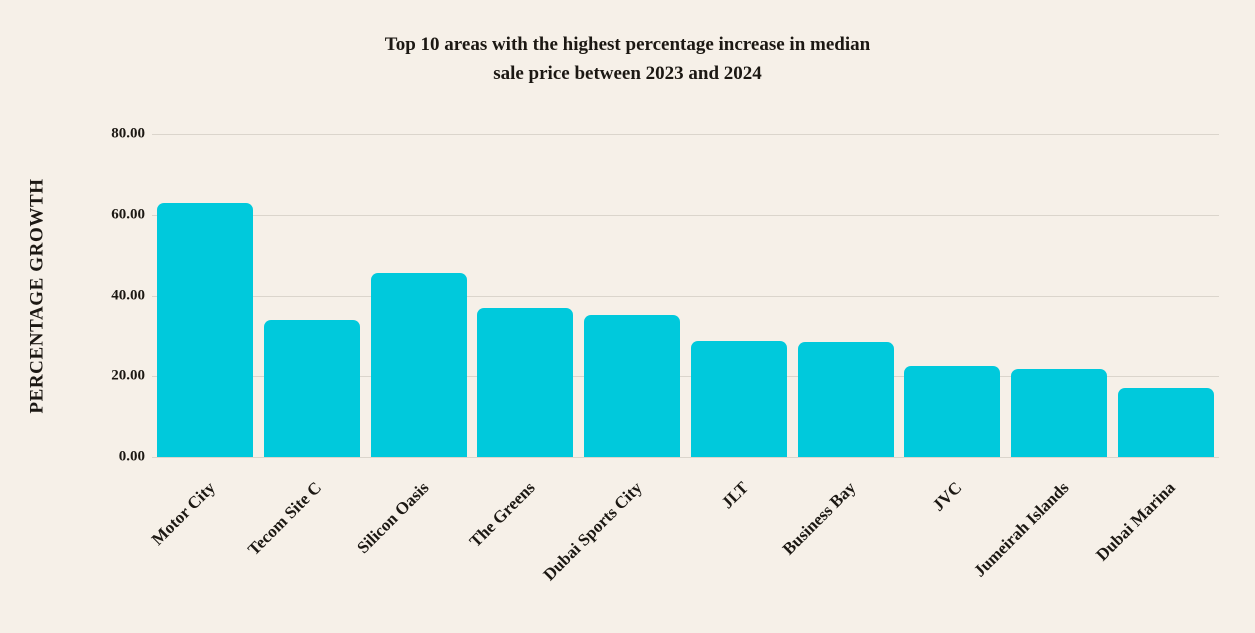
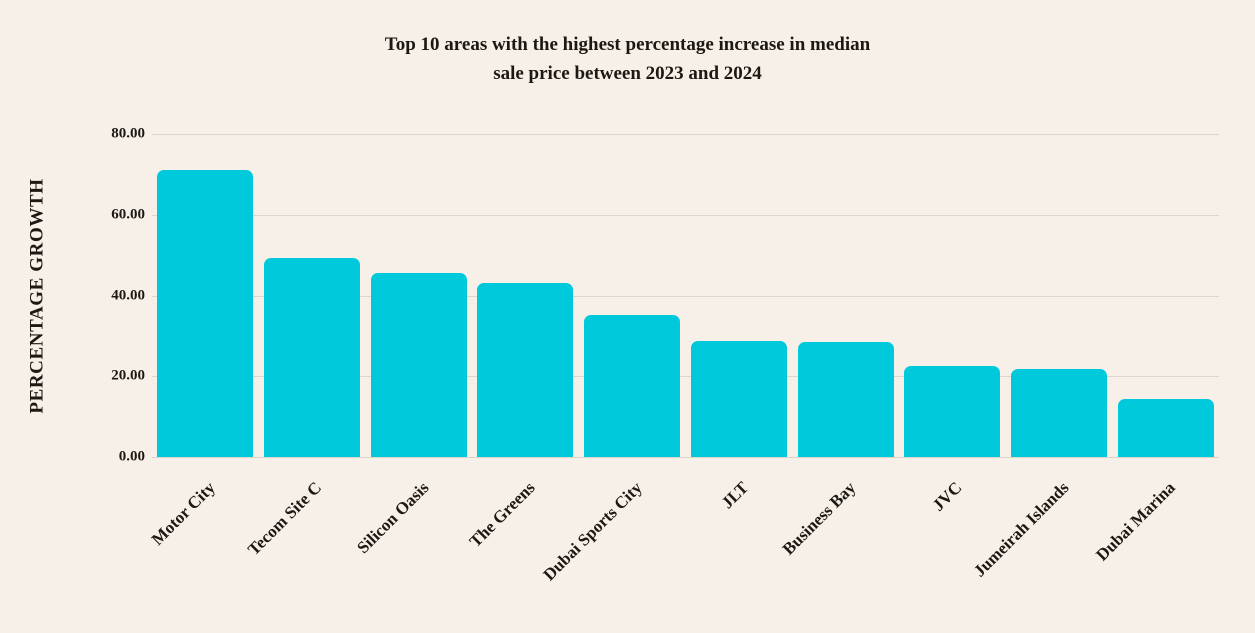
Motor City: 63 -> 71
Tecom Site C: 34 -> 49
The Greens: 37 -> 43
Dubai Marina: 17 -> 14
